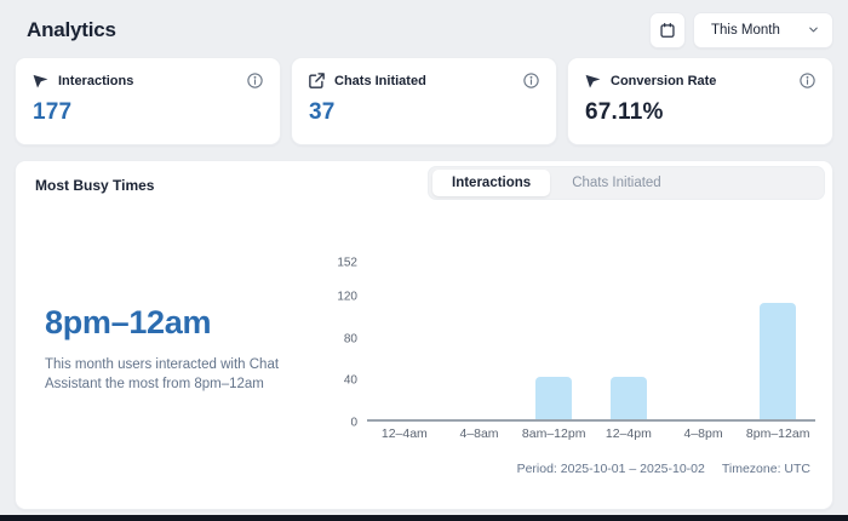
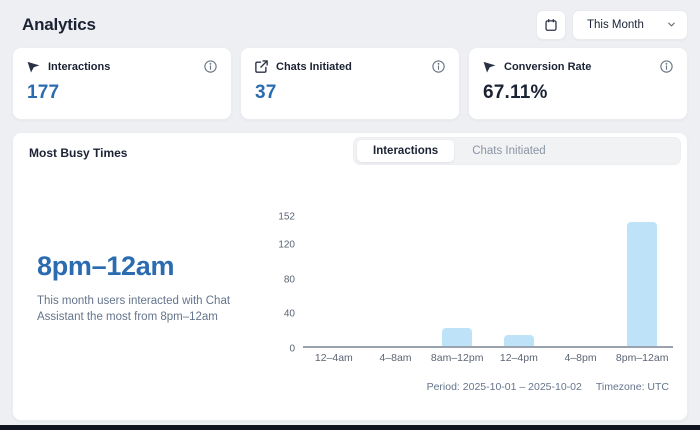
8am–12pm: 40 -> 20
12–4pm: 40 -> 10
8pm–12am: 110 -> 140
